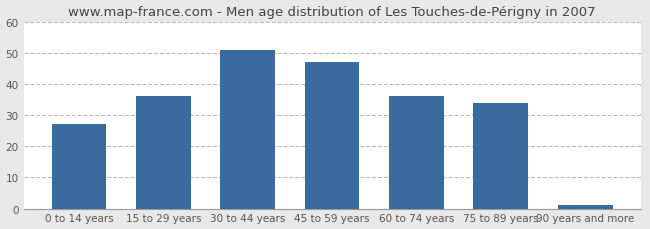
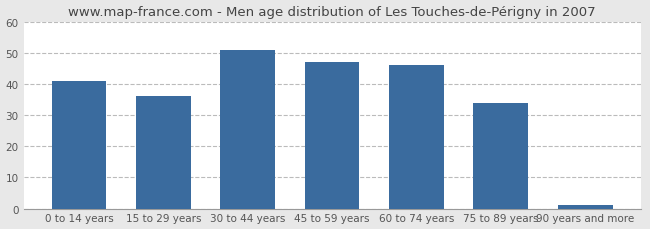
0 to 14 years: 27 -> 41
60 to 74 years: 36 -> 46
